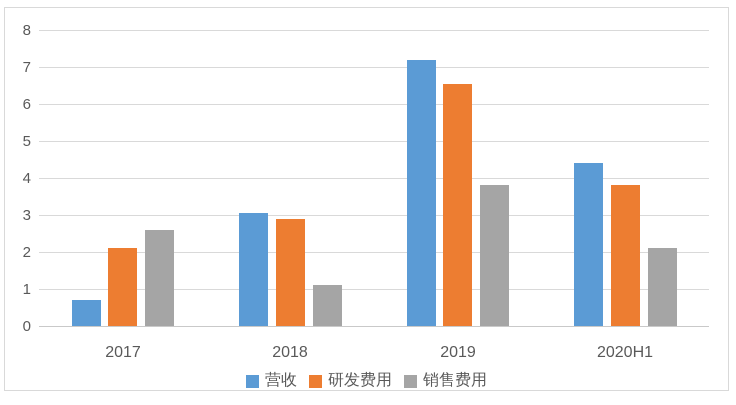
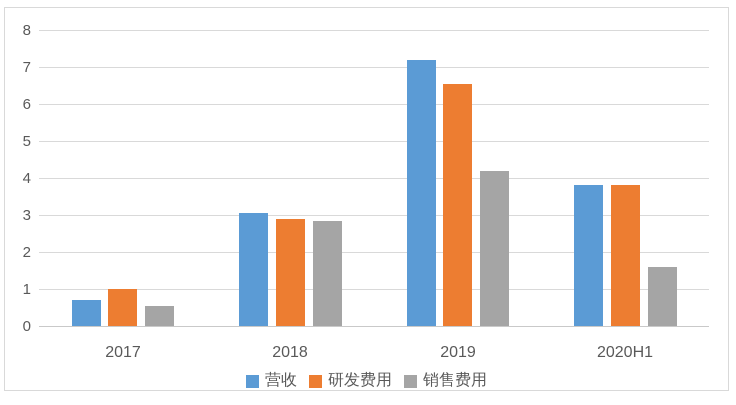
研发费用/2017: 2.1 -> 1.0
销售费用/2017: 2.6 -> 0.6
销售费用/2018: 1.1 -> 2.9
销售费用/2019: 3.8 -> 4.2
营收/2020H1: 4.4 -> 3.8
销售费用/2020H1: 2.1 -> 1.6
